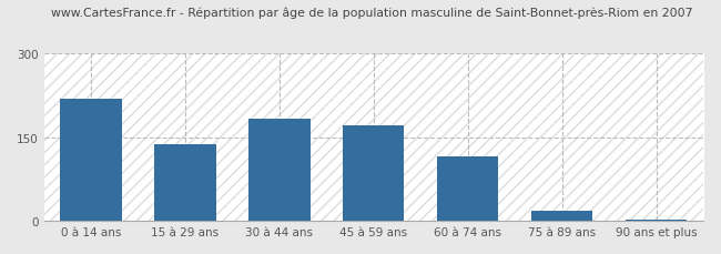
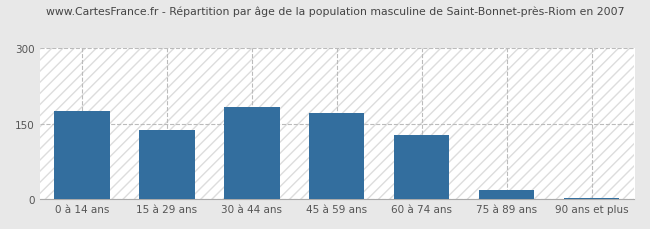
0 à 14 ans: 218 -> 175
60 à 74 ans: 116 -> 128
